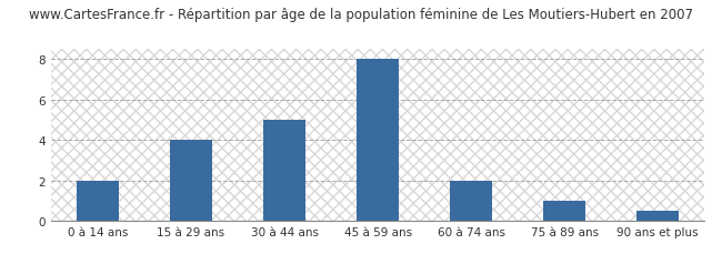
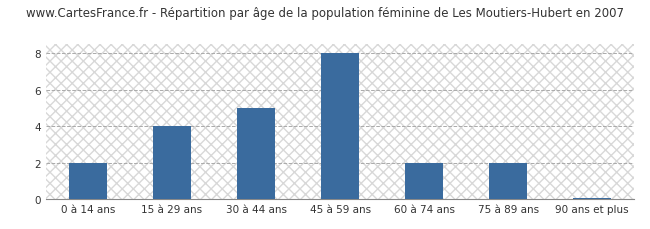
75 à 89 ans: 1.0 -> 2.0
90 ans et plus: 0.5 -> 0.1
